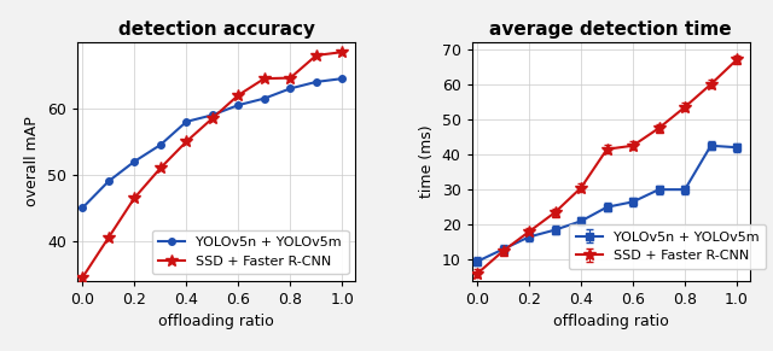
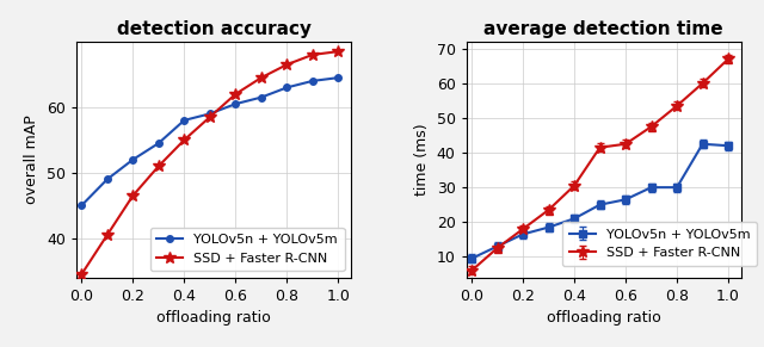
detection accuracy/SSD + Faster R-CNN/0.8: 64.6 -> 66.5
